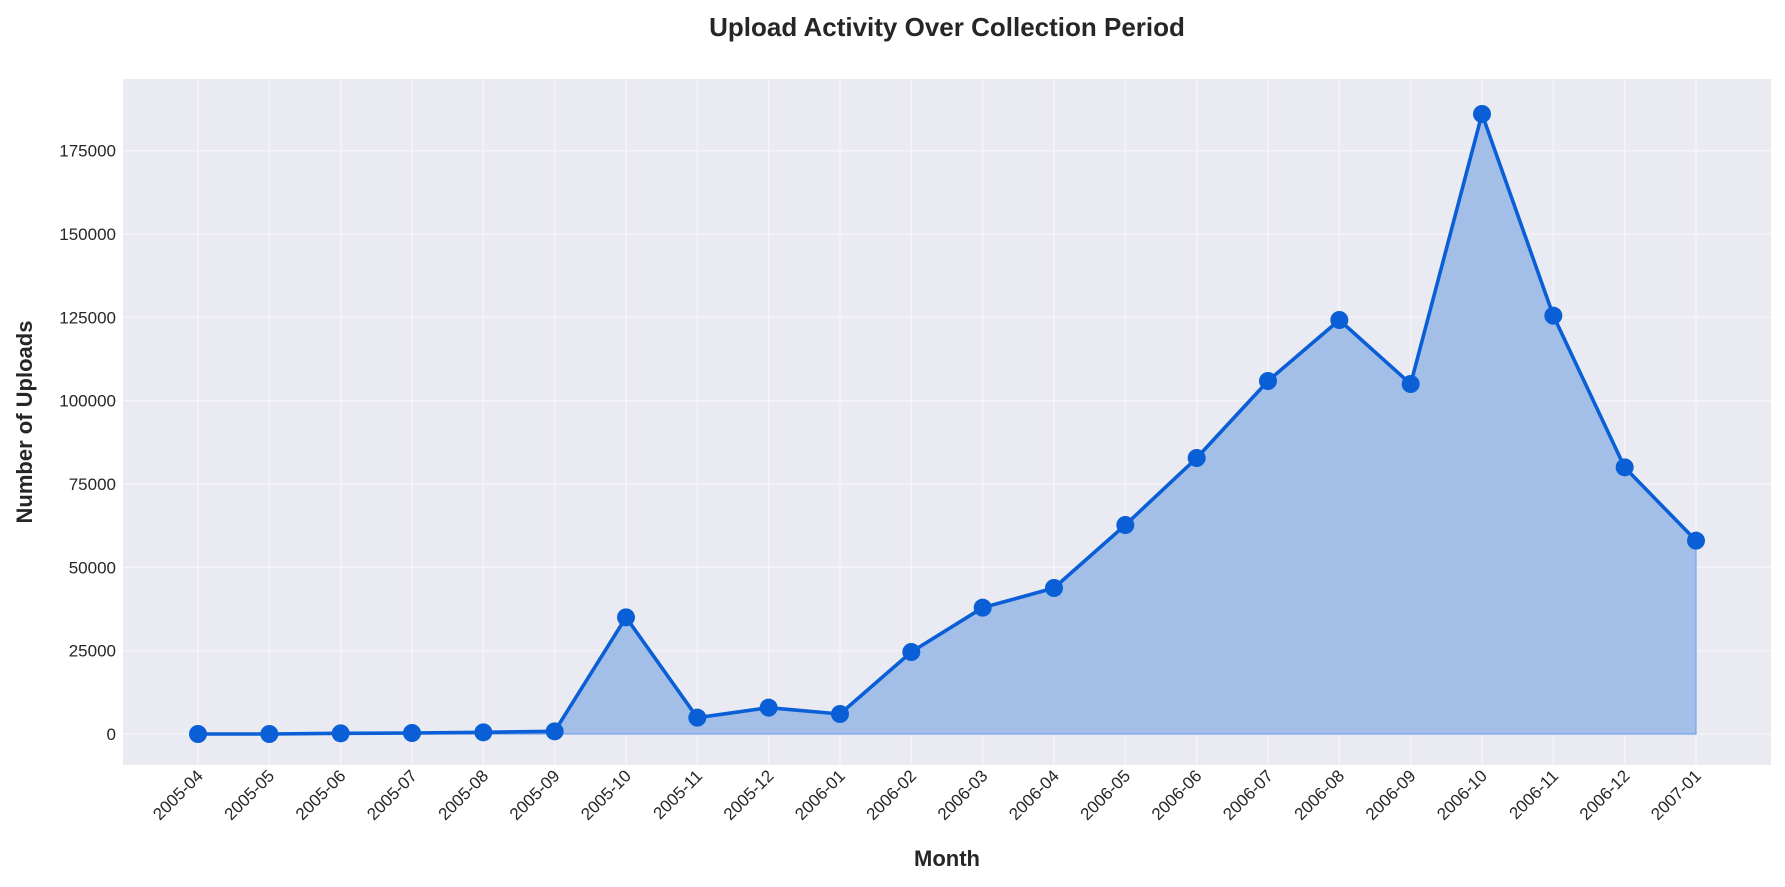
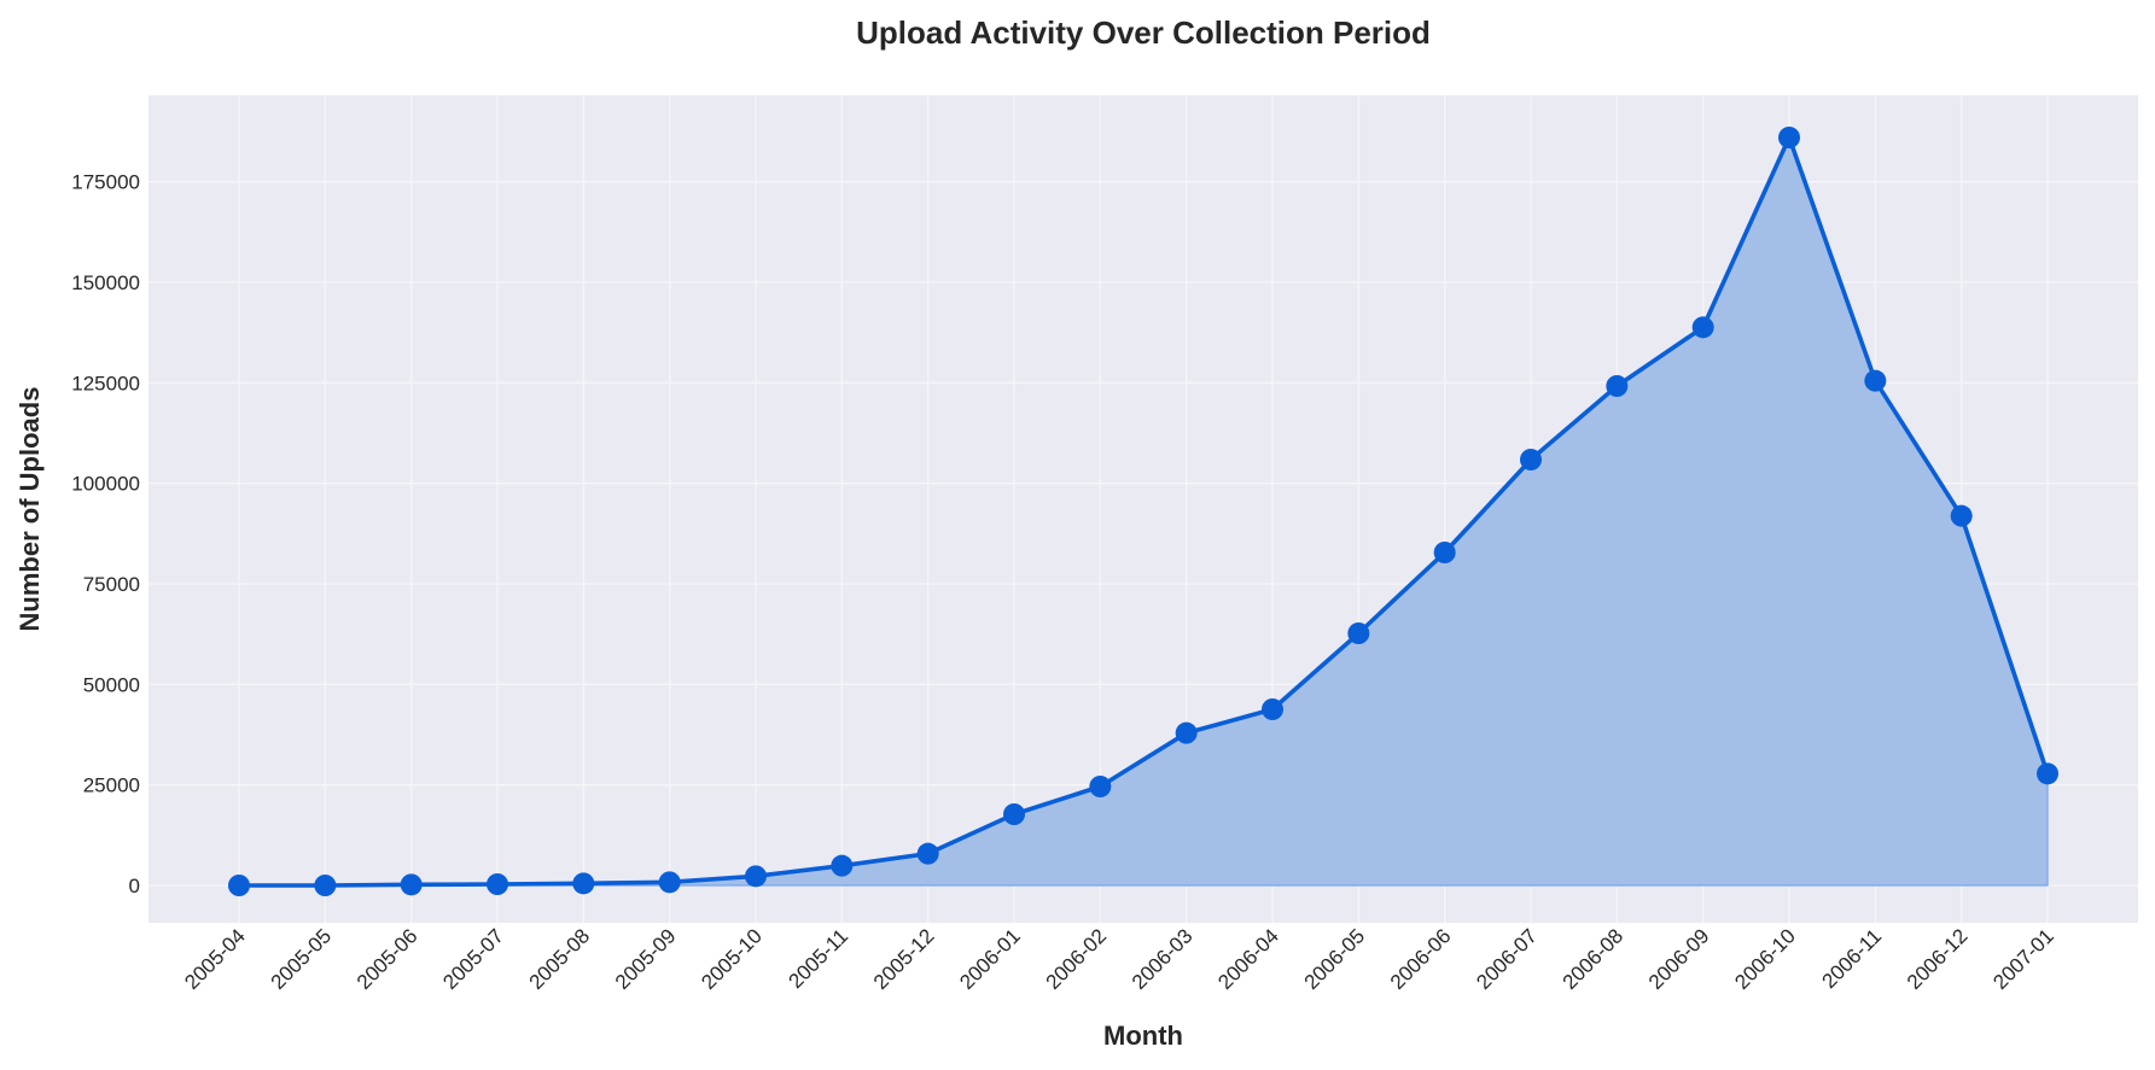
2005-10: 35000 -> 2000
2006-01: 6000 -> 18000
2006-09: 105000 -> 139000
2006-12: 80000 -> 92000
2007-01: 58000 -> 28000
